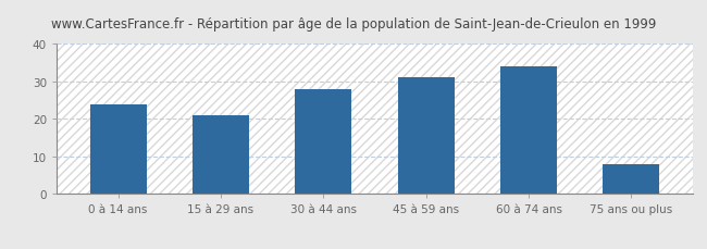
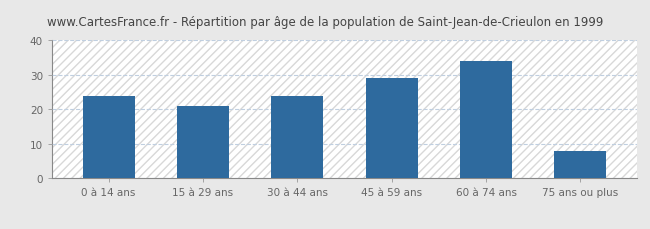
30 à 44 ans: 28 -> 24
45 à 59 ans: 31 -> 29
